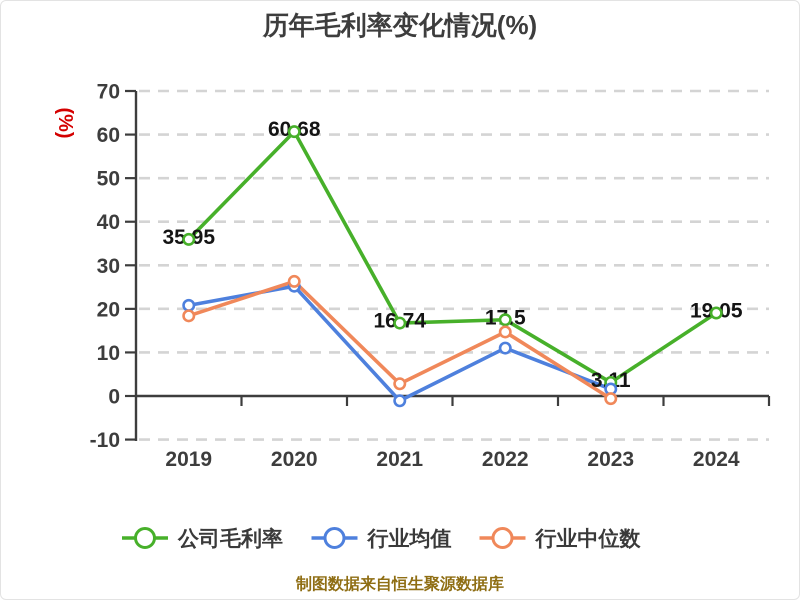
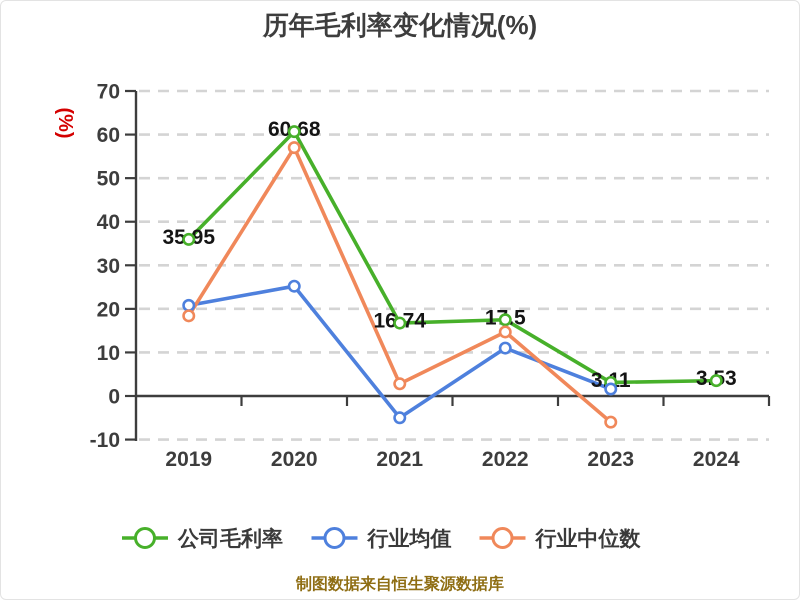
行业中位数/2020: 26 -> 57
行业均值/2021: -1 -> -5
行业中位数/2023: -1 -> -6
公司毛利率/2024: 19.05 -> 3.53
